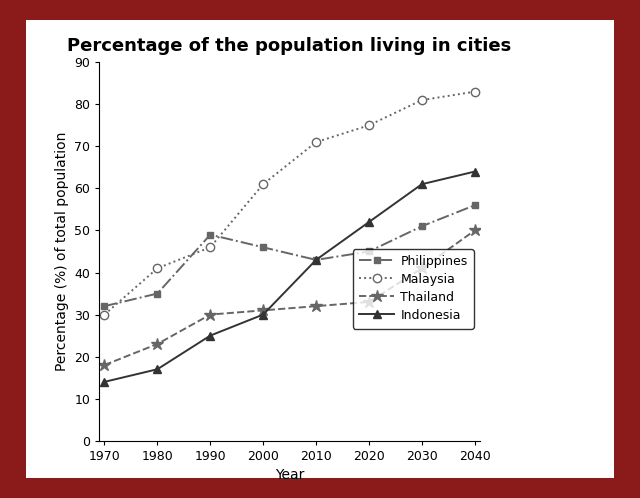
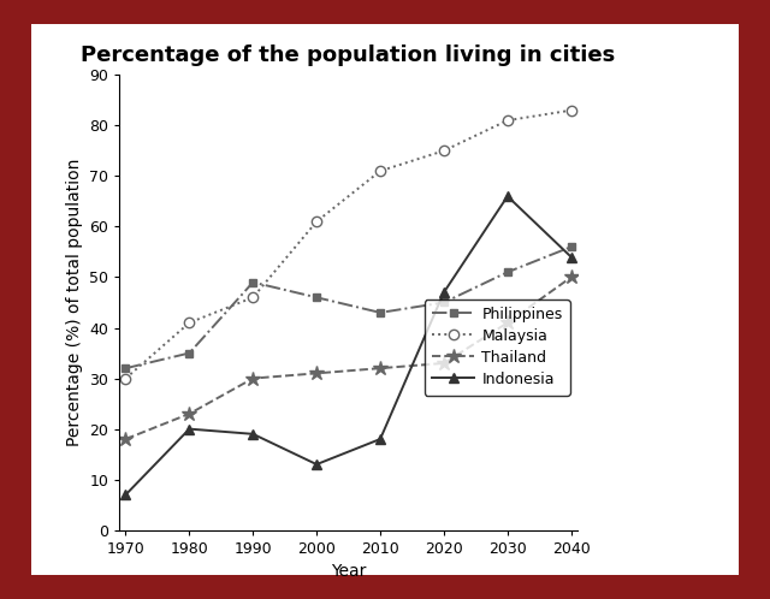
Indonesia/1970: 14 -> 7
Indonesia/1980: 17 -> 20
Indonesia/1990: 25 -> 19
Indonesia/2000: 30 -> 13
Indonesia/2010: 43 -> 18
Indonesia/2020: 52 -> 47
Indonesia/2030: 61 -> 66
Indonesia/2040: 64 -> 54
